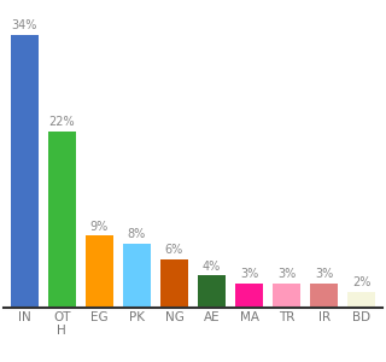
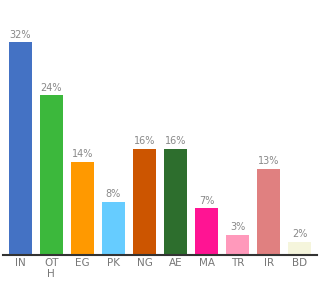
IN: 34% -> 32%
OT H: 22% -> 24%
EG: 9% -> 14%
NG: 6% -> 16%
AE: 4% -> 16%
MA: 3% -> 7%
IR: 3% -> 13%
